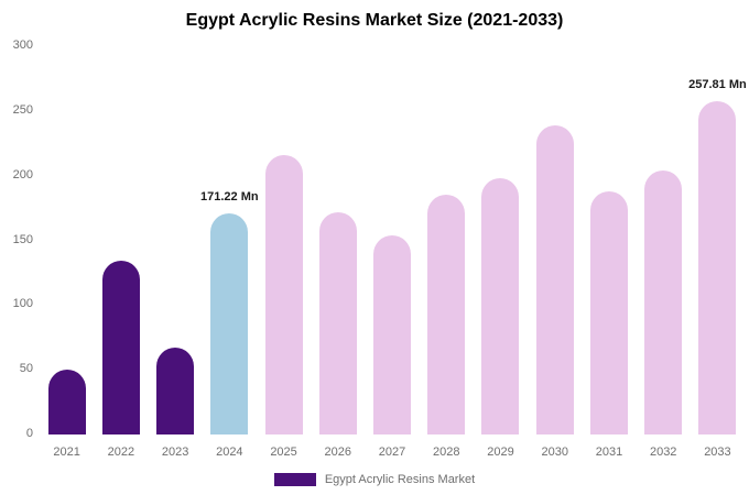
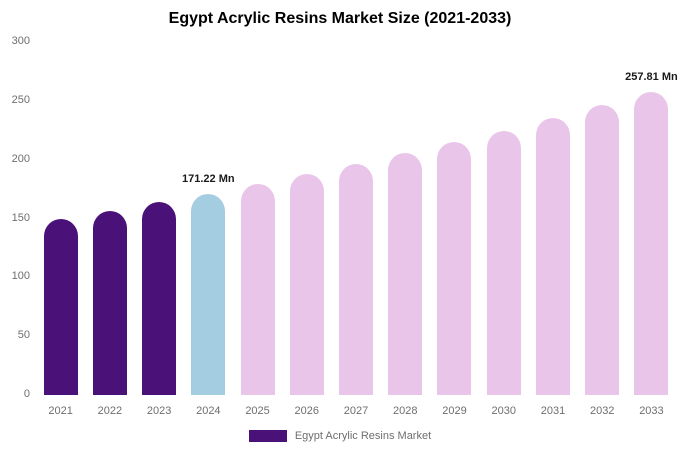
2021: 50 -> 150
2022: 134 -> 156
2023: 67 -> 164
2025: 216 -> 179
2026: 172 -> 188
2027: 154 -> 196
2028: 185 -> 205
2029: 198 -> 215
2030: 239 -> 225
2031: 188 -> 235
2032: 204 -> 246
